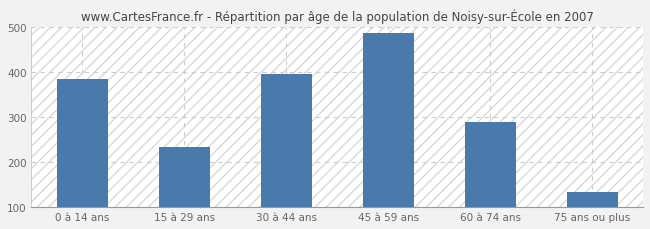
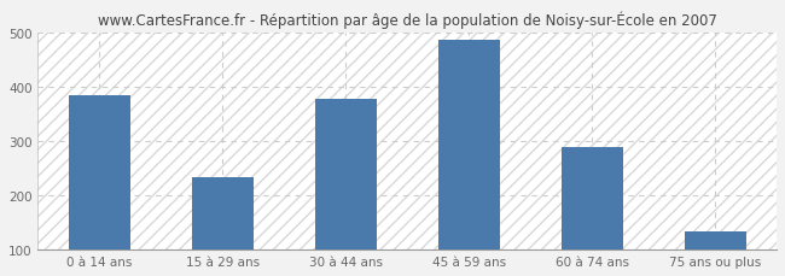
30 à 44 ans: 395 -> 378
